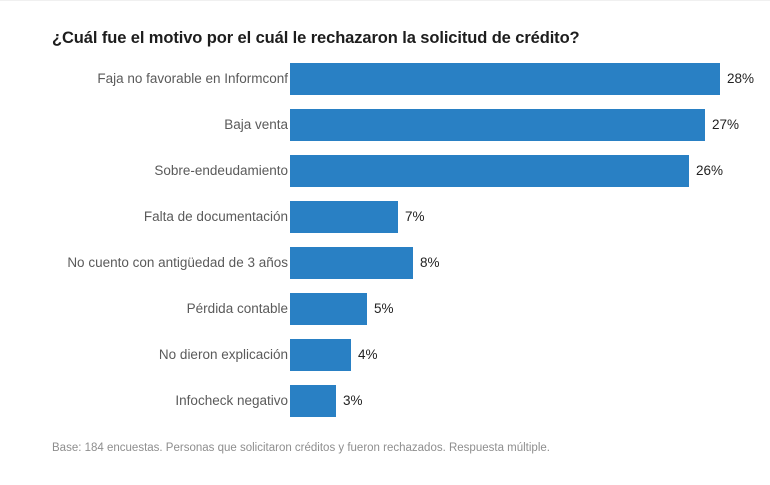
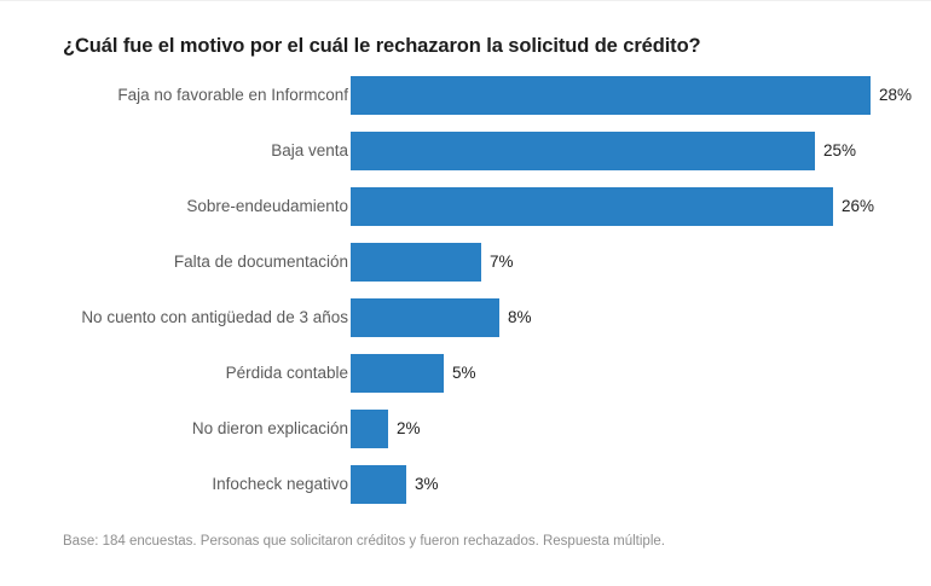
Baja venta: 27% -> 25%
No dieron explicación: 4% -> 2%
